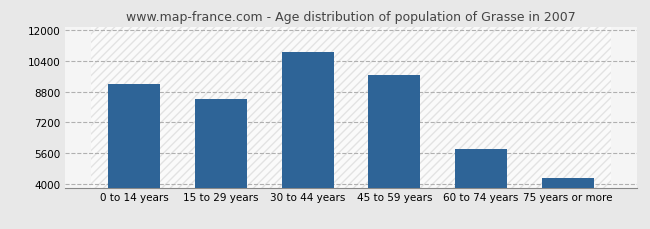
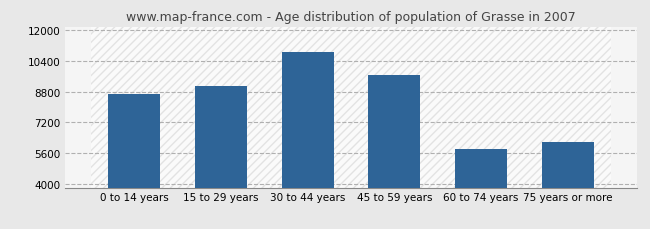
0 to 14 years: 9200 -> 8700
15 to 29 years: 8400 -> 9100
75 years or more: 4300 -> 6200
